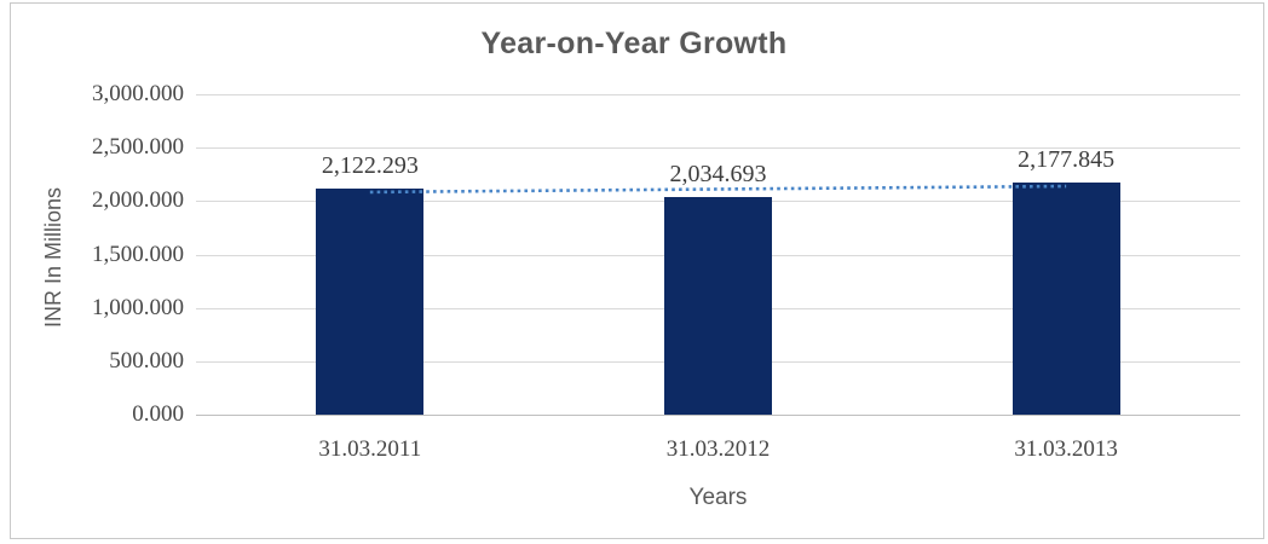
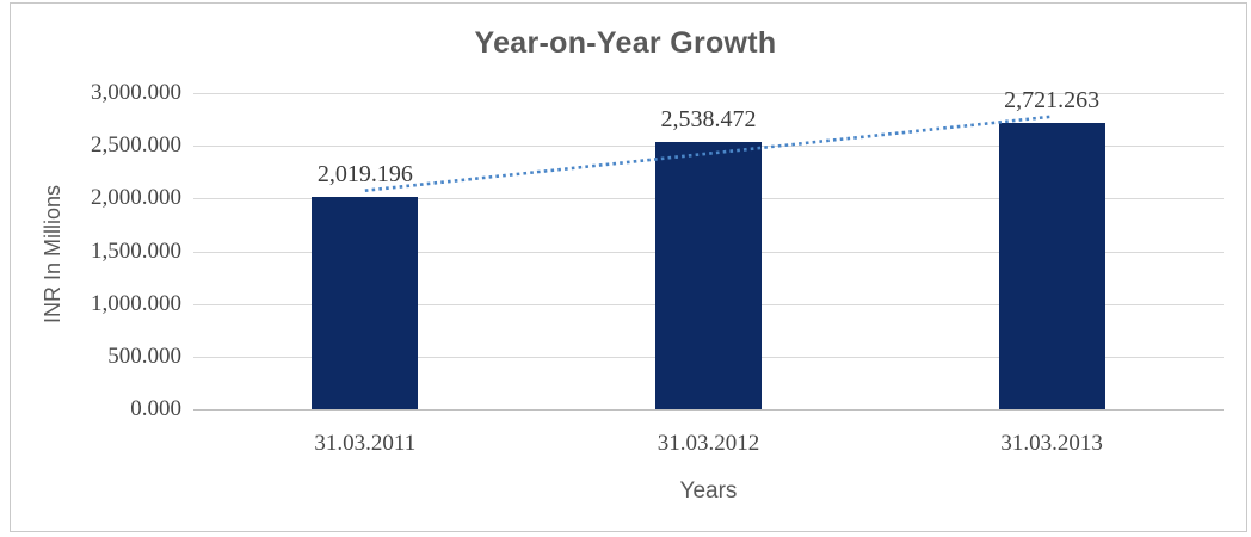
31.03.2011: 2,122.293 -> 2,019.196
31.03.2012: 2,034.693 -> 2,538.472
31.03.2013: 2,177.845 -> 2,721.263
